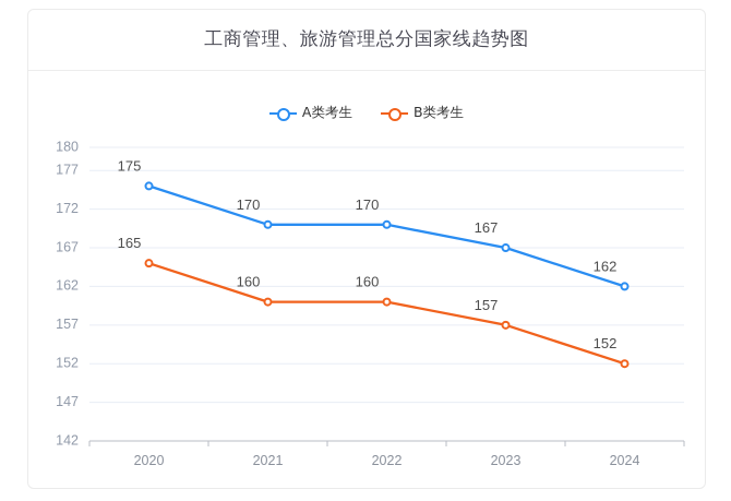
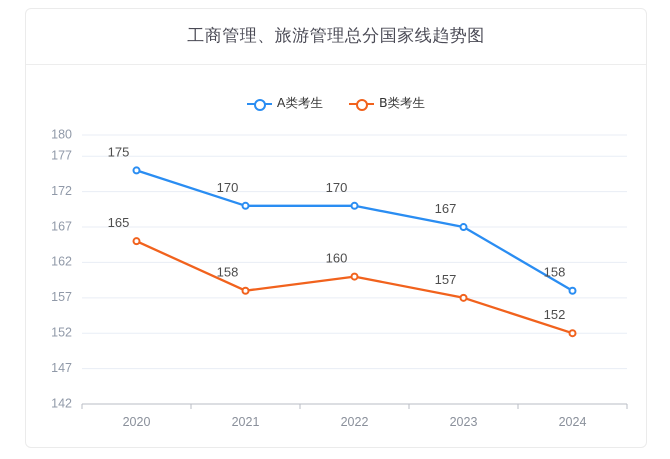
B类考生/2021: 160 -> 158
A类考生/2024: 162 -> 158
